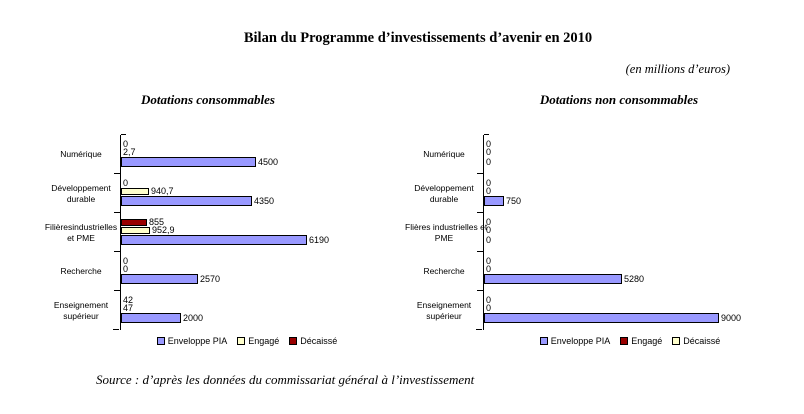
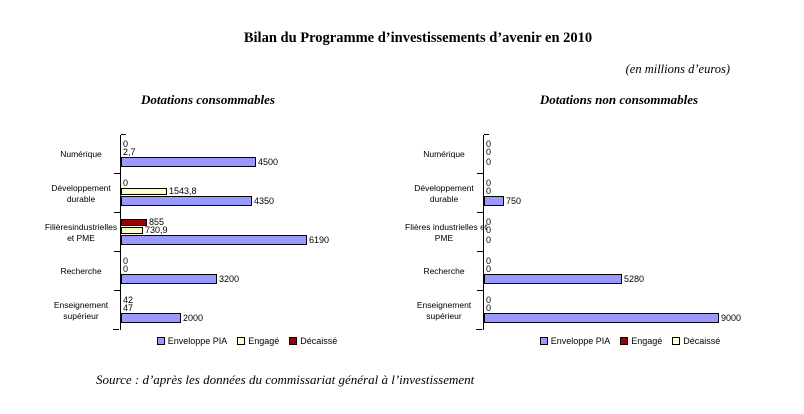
Dotations consommables/Engagé/Développement durable: 940,7 -> 1543,8
Dotations consommables/Engagé/Filières industrielles et PME: 952,9 -> 730,9
Dotations consommables/Enveloppe PIA/Recherche: 2570 -> 3200
